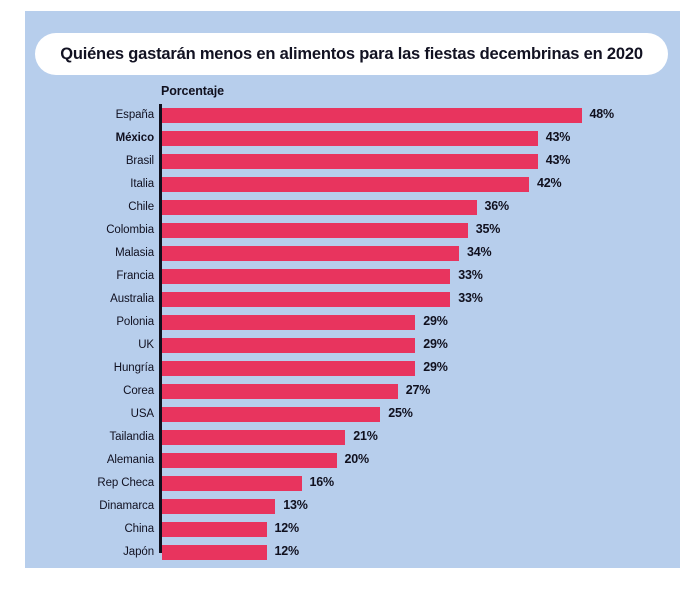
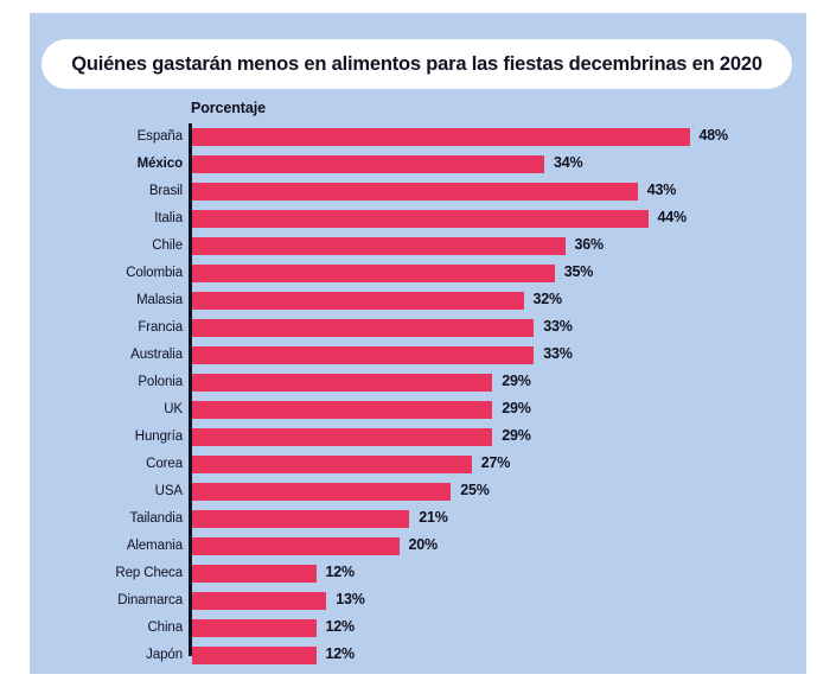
México: 43% -> 34%
Italia: 42% -> 44%
Malasia: 34% -> 32%
Rep Checa: 16% -> 12%
